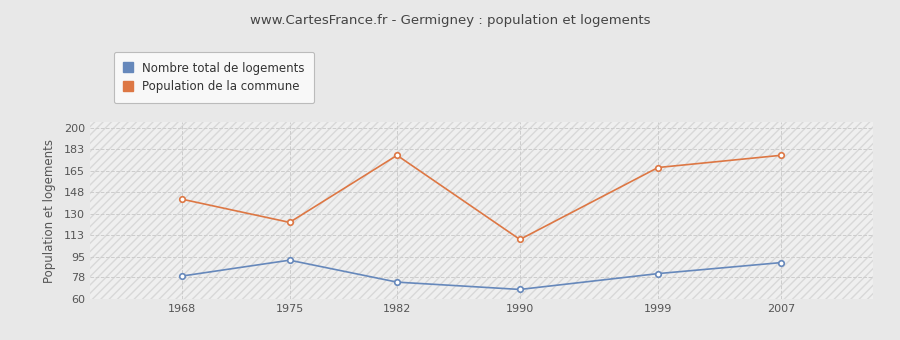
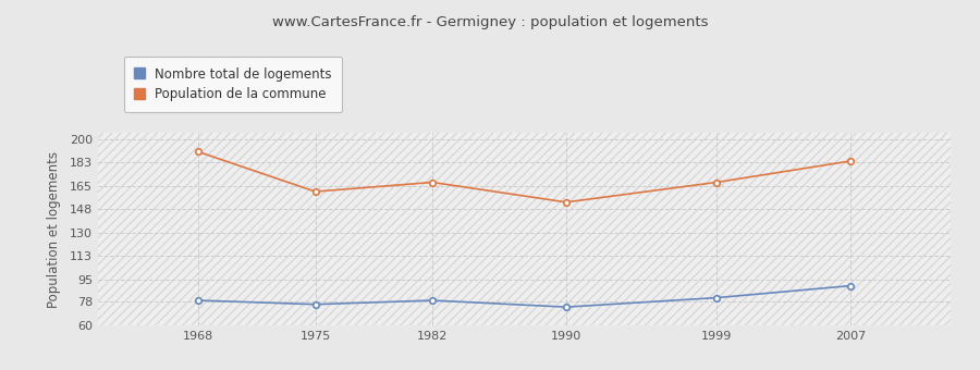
Population de la commune/1968: 142 -> 191
Nombre total de logements/1975: 92 -> 76
Population de la commune/1975: 123 -> 161
Nombre total de logements/1982: 74 -> 79
Population de la commune/1982: 178 -> 168
Nombre total de logements/1990: 68 -> 74
Population de la commune/1990: 109 -> 153
Population de la commune/2007: 178 -> 184
